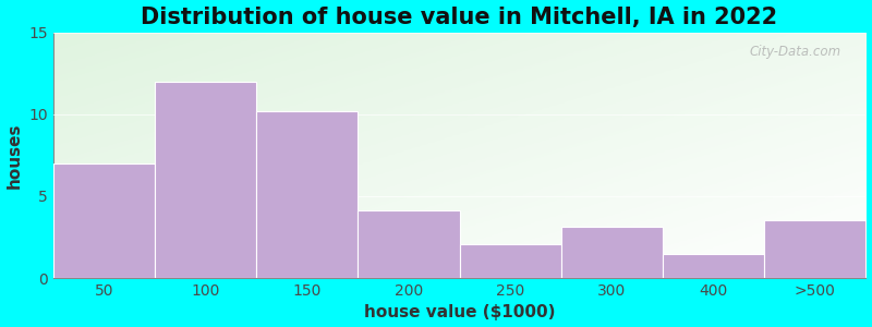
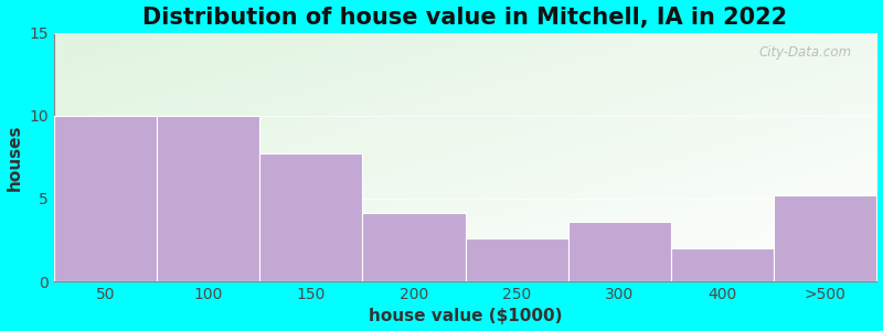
50: 7.0 -> 10.0
100: 12.0 -> 10.0
150: 10.2 -> 7.7
250: 2.1 -> 2.6
300: 3.1 -> 3.6
400: 1.5 -> 2.0
>500: 3.5 -> 5.2
